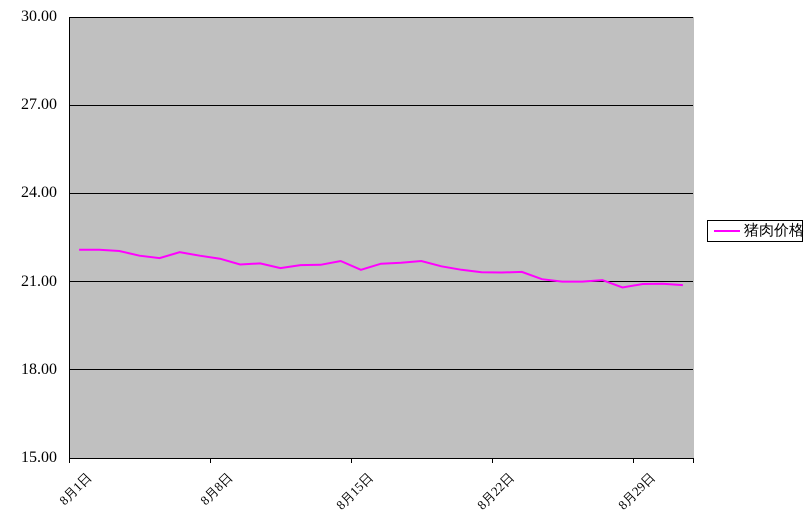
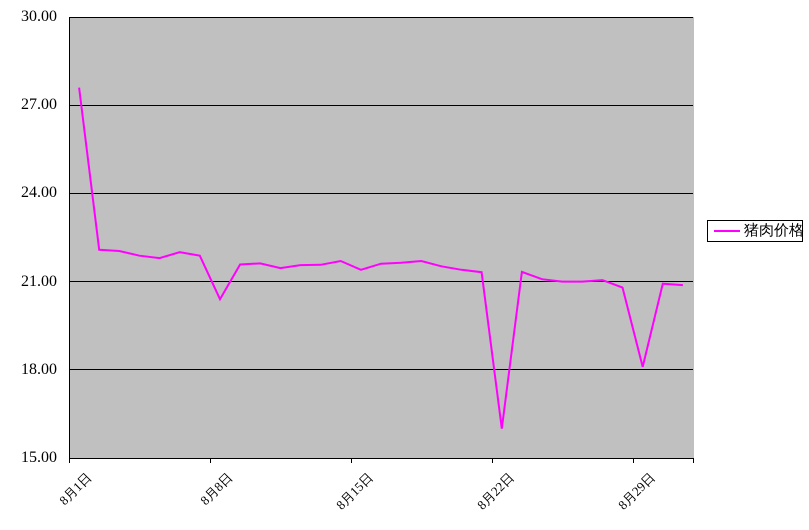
8月1日: 22.1 -> 27.6
8月8日: 21.8 -> 20.4
8月22日: 21.3 -> 16.0
8月29日: 20.9 -> 18.1
